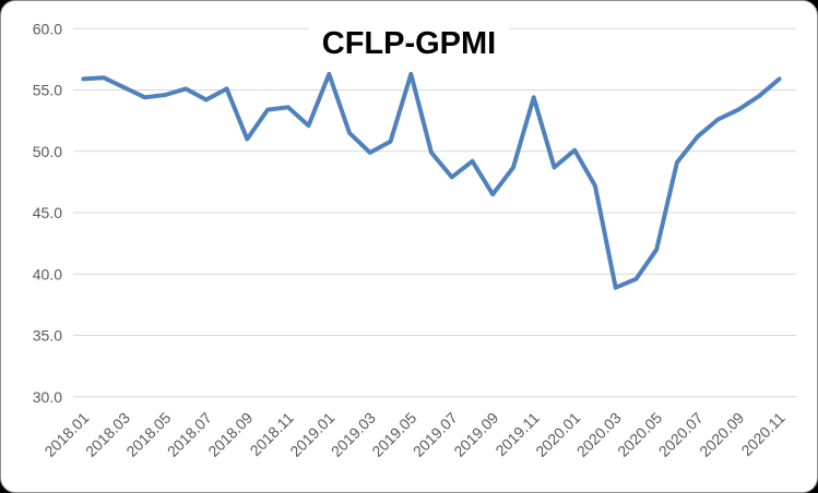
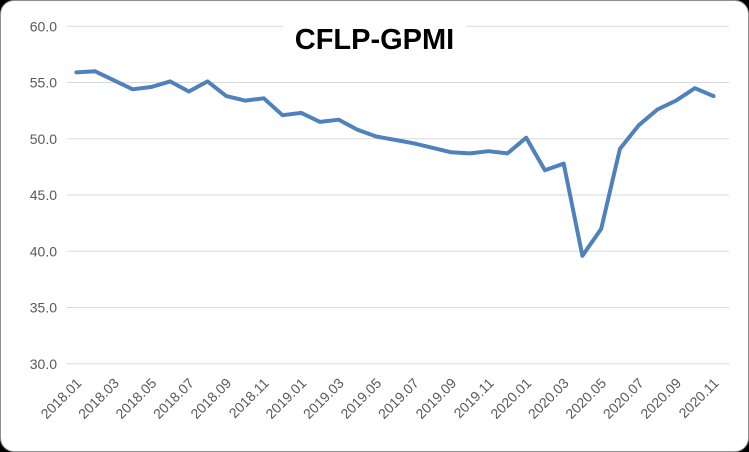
2018.09: 51.0 -> 53.8
2019.01: 56.3 -> 52.3
2019.03: 49.9 -> 51.7
2019.05: 56.3 -> 50.2
2019.07: 47.9 -> 49.6
2019.09: 46.5 -> 48.8
2019.11: 54.4 -> 48.9
2020.03: 38.9 -> 47.8
2020.11: 55.9 -> 53.8
